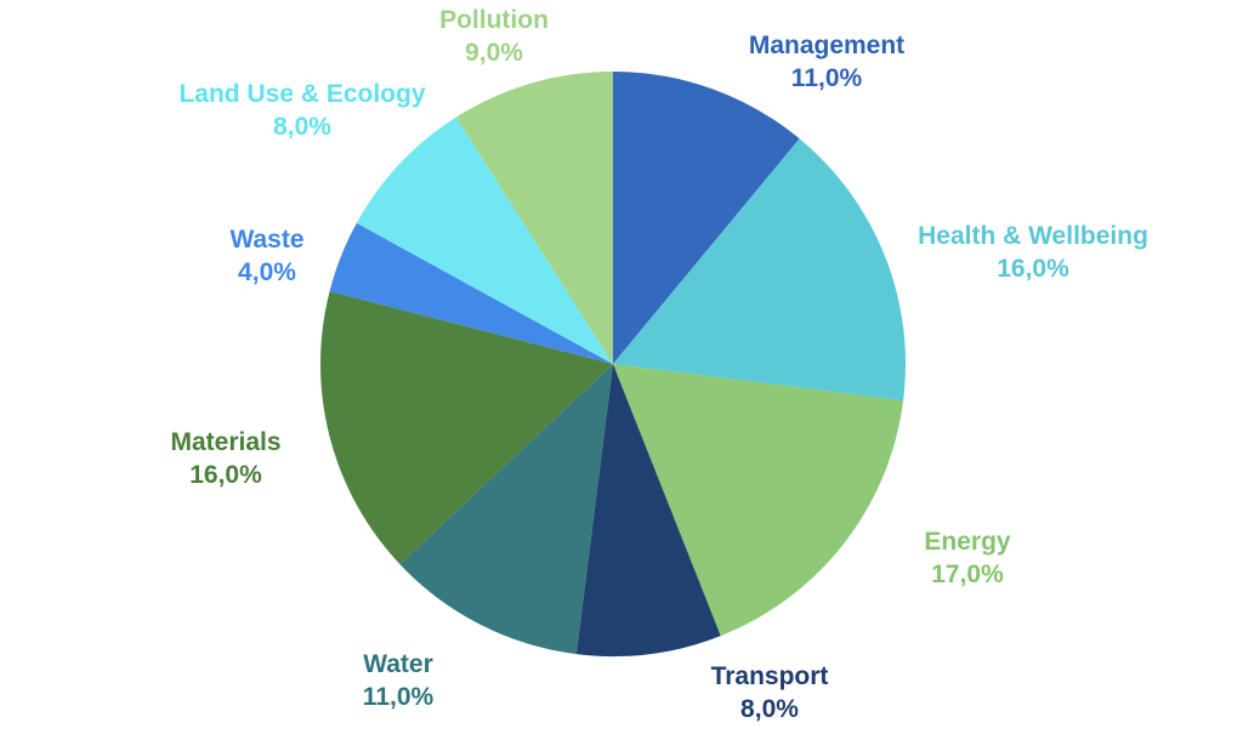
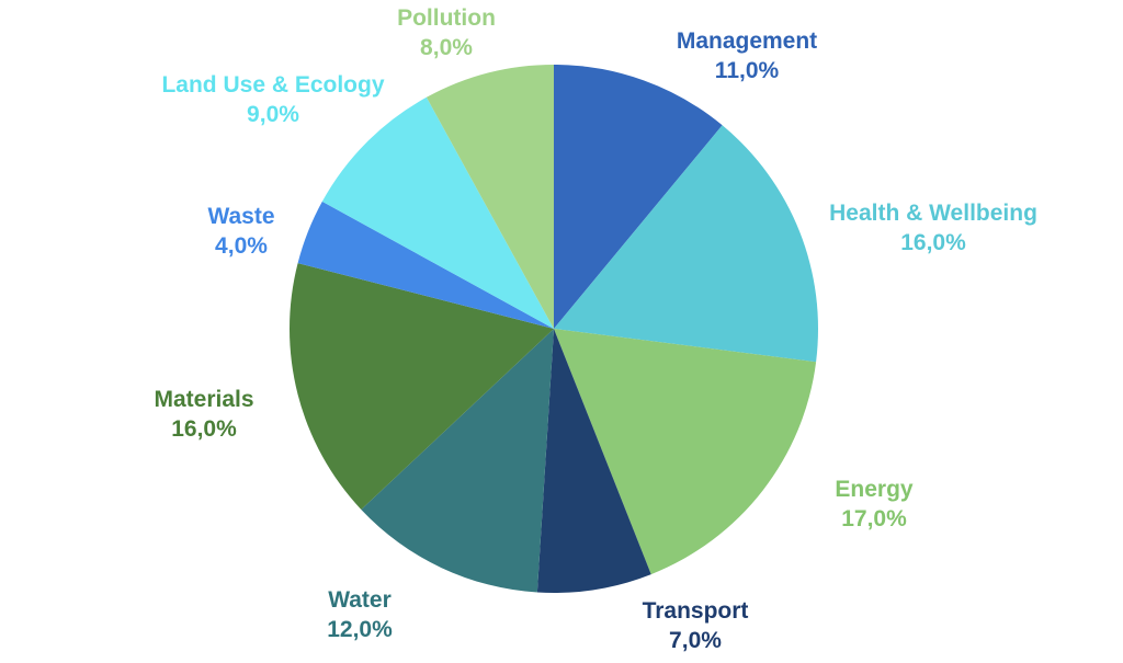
Transport: 8,0% -> 7,0%
Water: 11,0% -> 12,0%
Land Use & Ecology: 8,0% -> 9,0%
Pollution: 9,0% -> 8,0%
